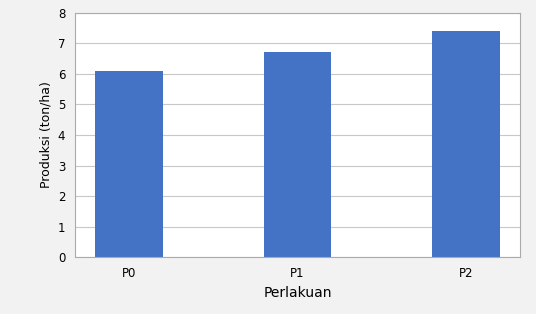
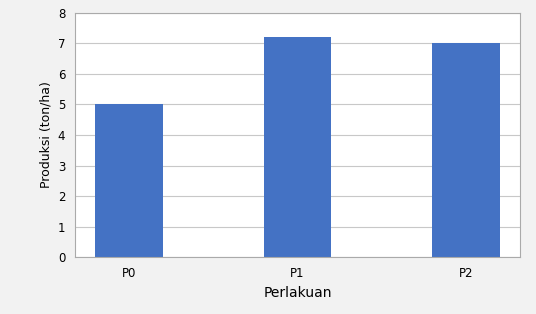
P0: 6.1 -> 5.0
P1: 6.7 -> 7.2
P2: 7.4 -> 7.0
